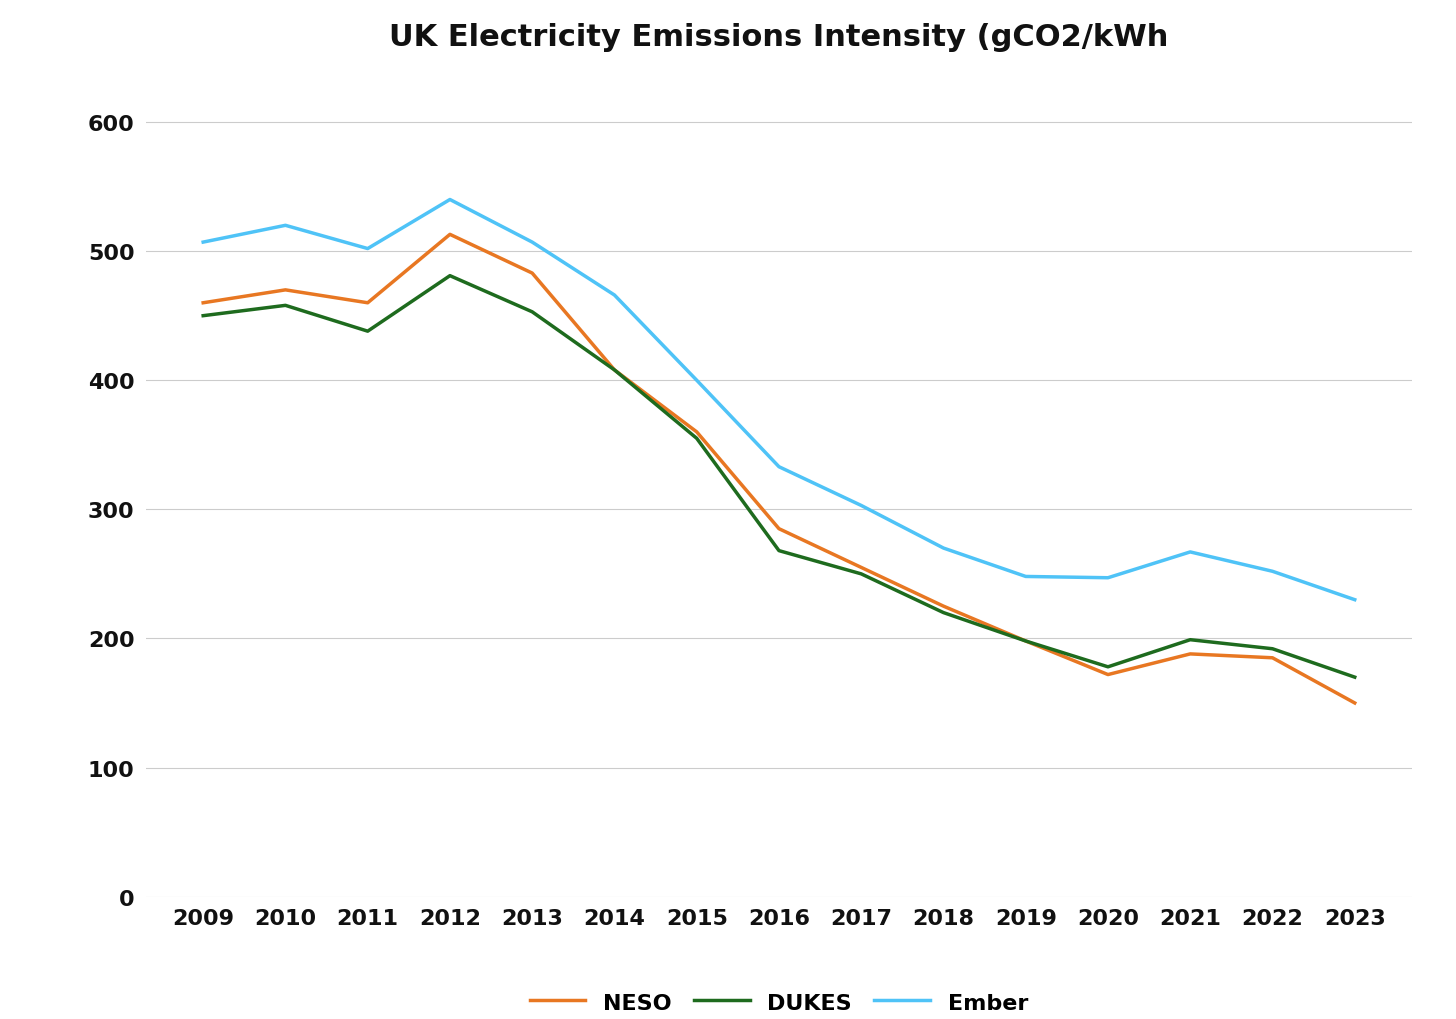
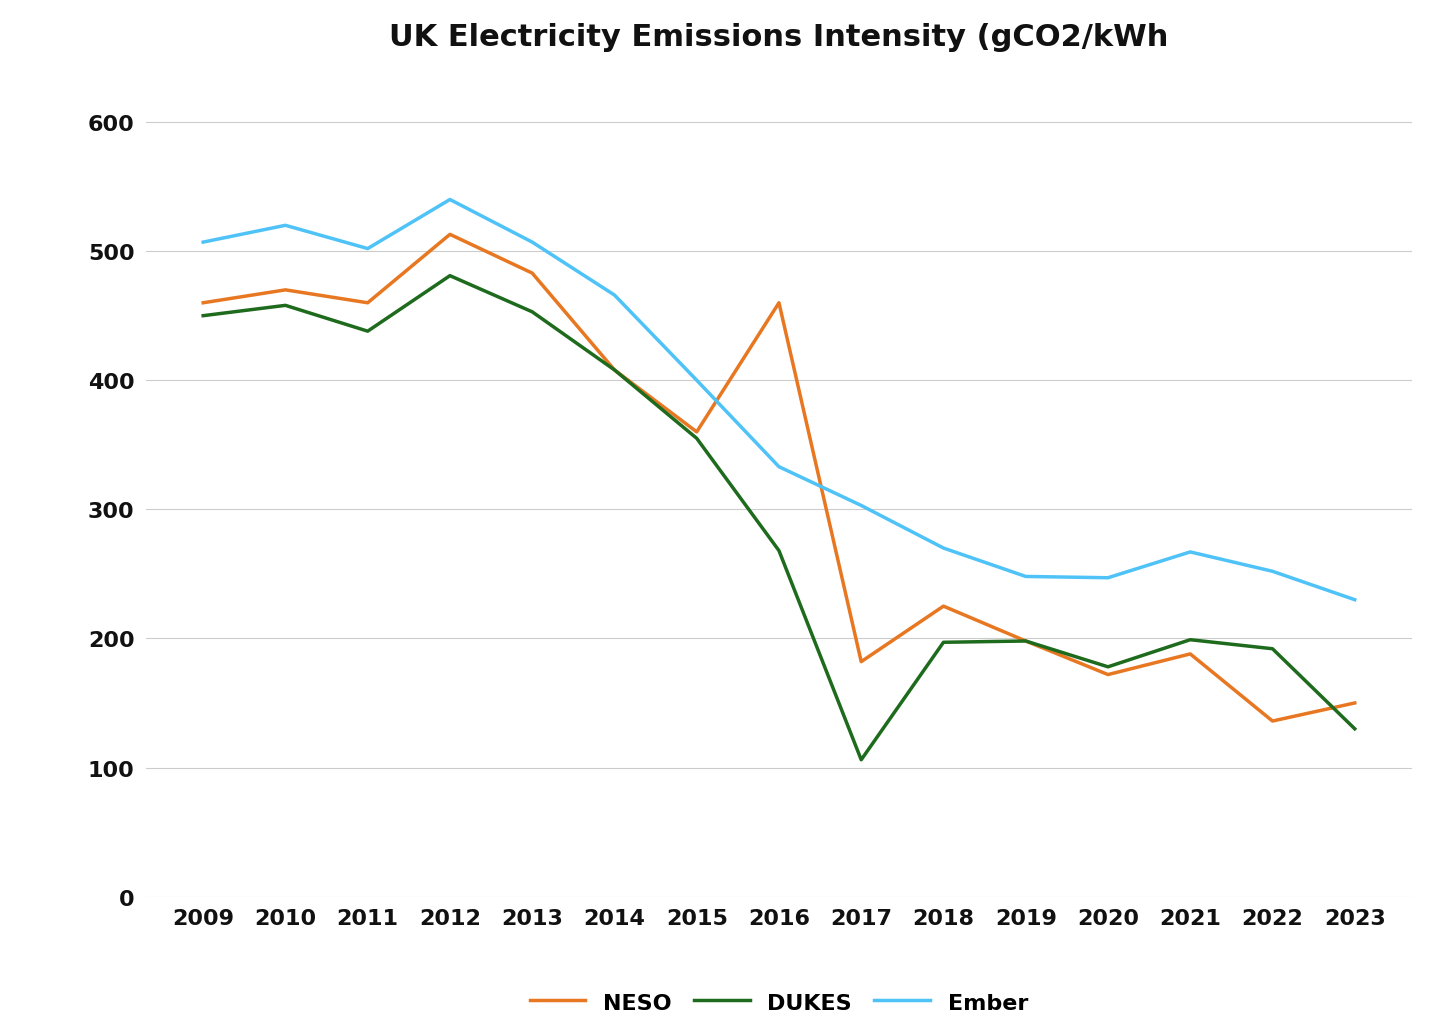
NESO/2016: 285 -> 460
NESO/2017: 255 -> 182
DUKES/2017: 250 -> 106
DUKES/2018: 220 -> 197
NESO/2022: 185 -> 136
DUKES/2023: 170 -> 130
